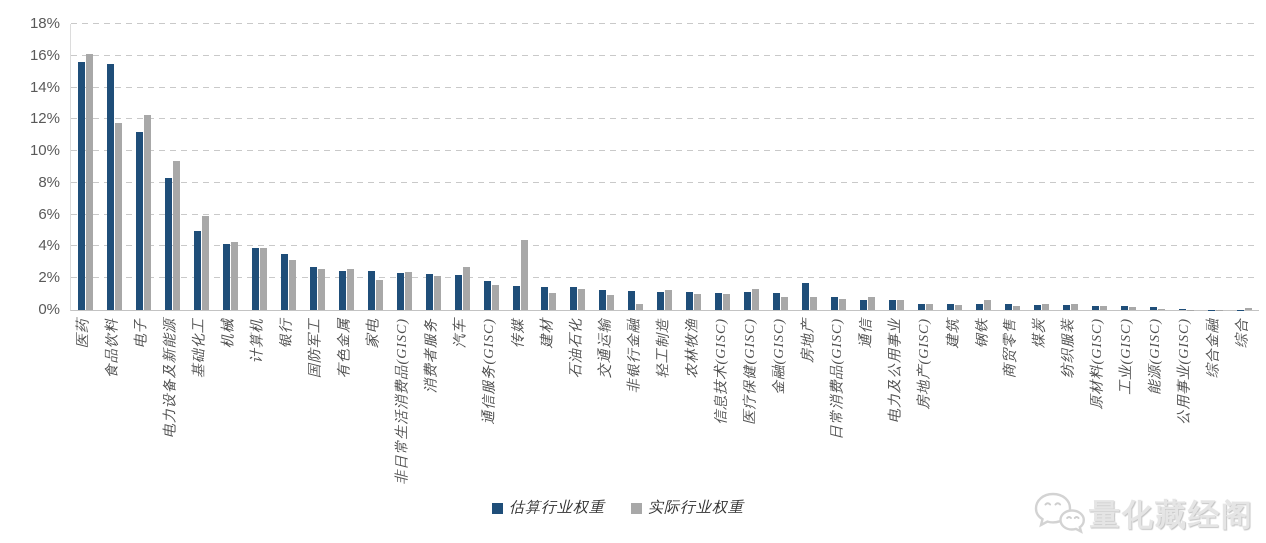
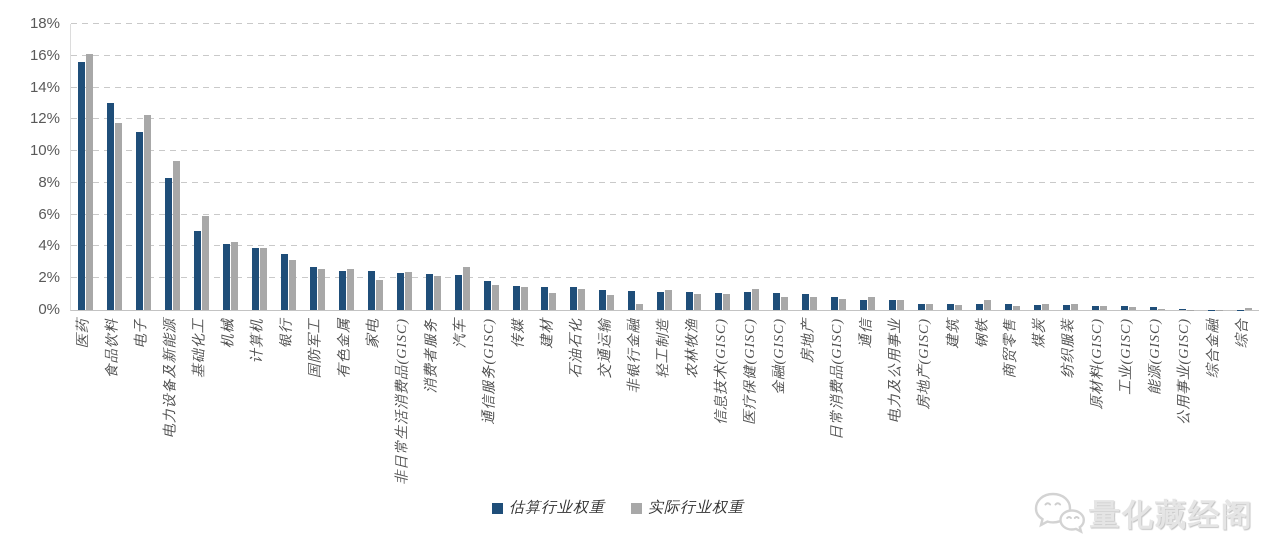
估算行业权重/食品饮料: 15.5% -> 13.0%
实际行业权重/传媒: 4.4% -> 1.4%
估算行业权重/房地产: 1.7% -> 1.0%
